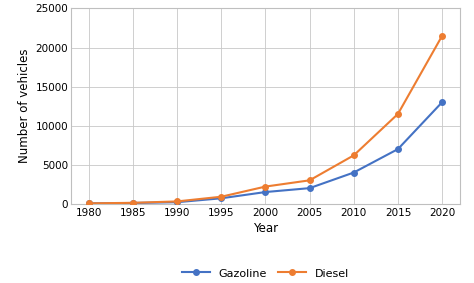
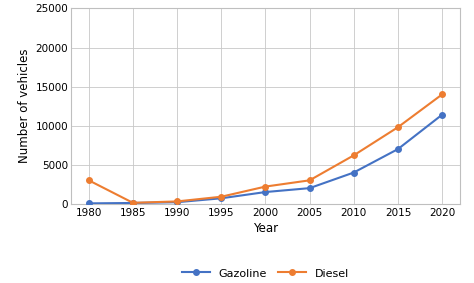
Diesel/1980: 0 -> 3000
Diesel/2015: 11500 -> 9800
Gazoline/2020: 13000 -> 11400
Diesel/2020: 21500 -> 14000
